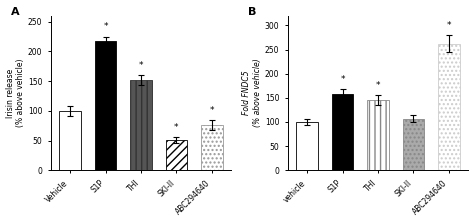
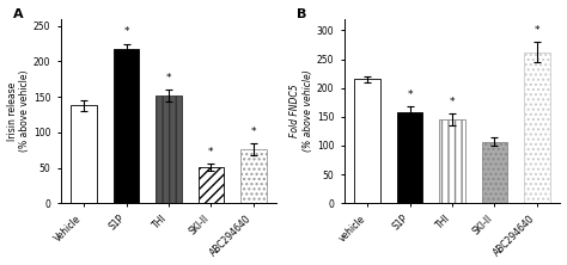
Vehicle: 100 -> 138
vehicle: 100 -> 215
